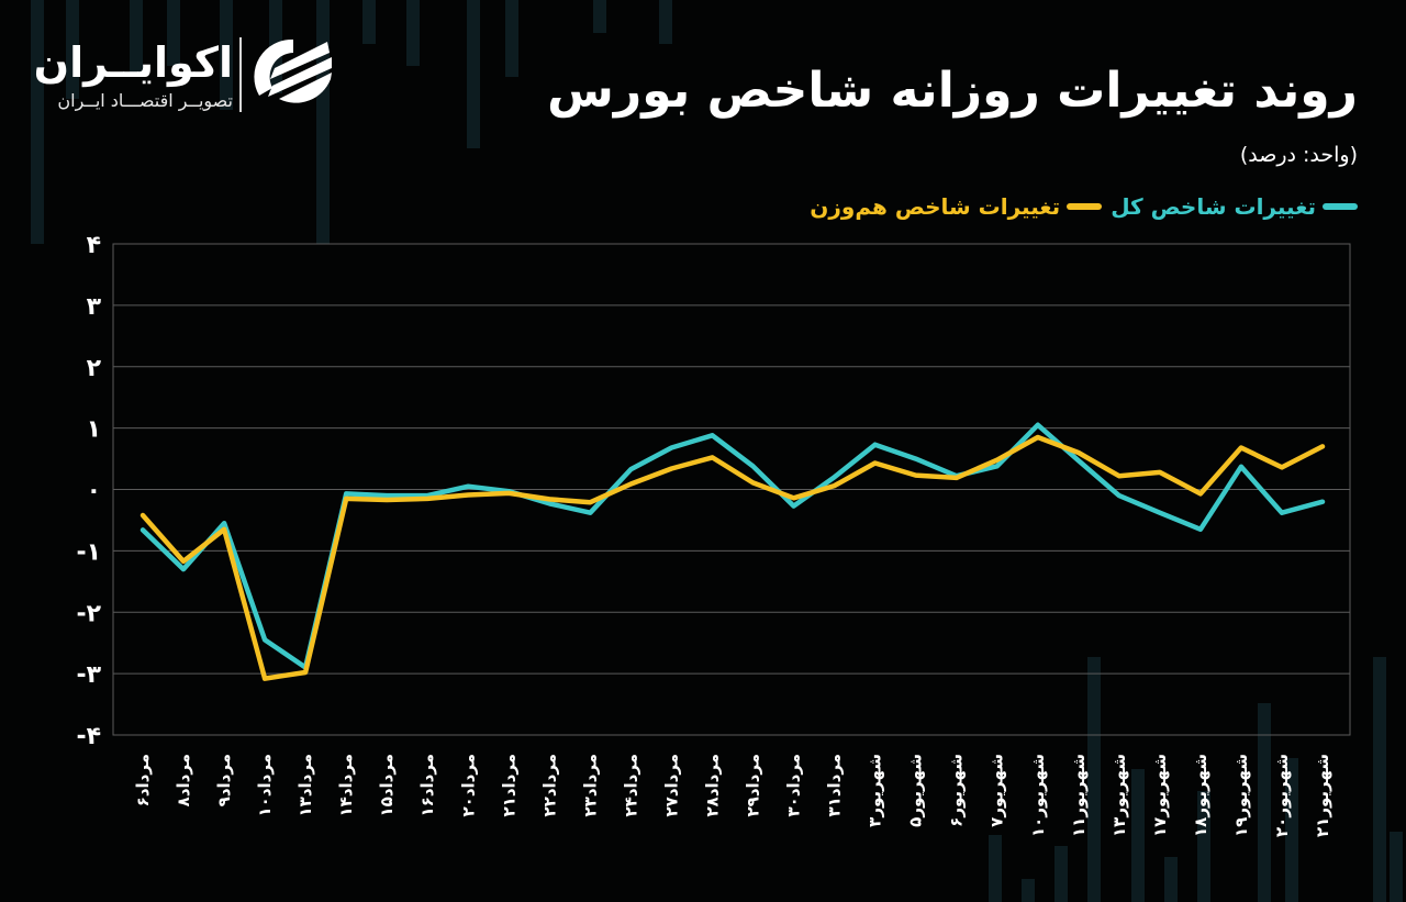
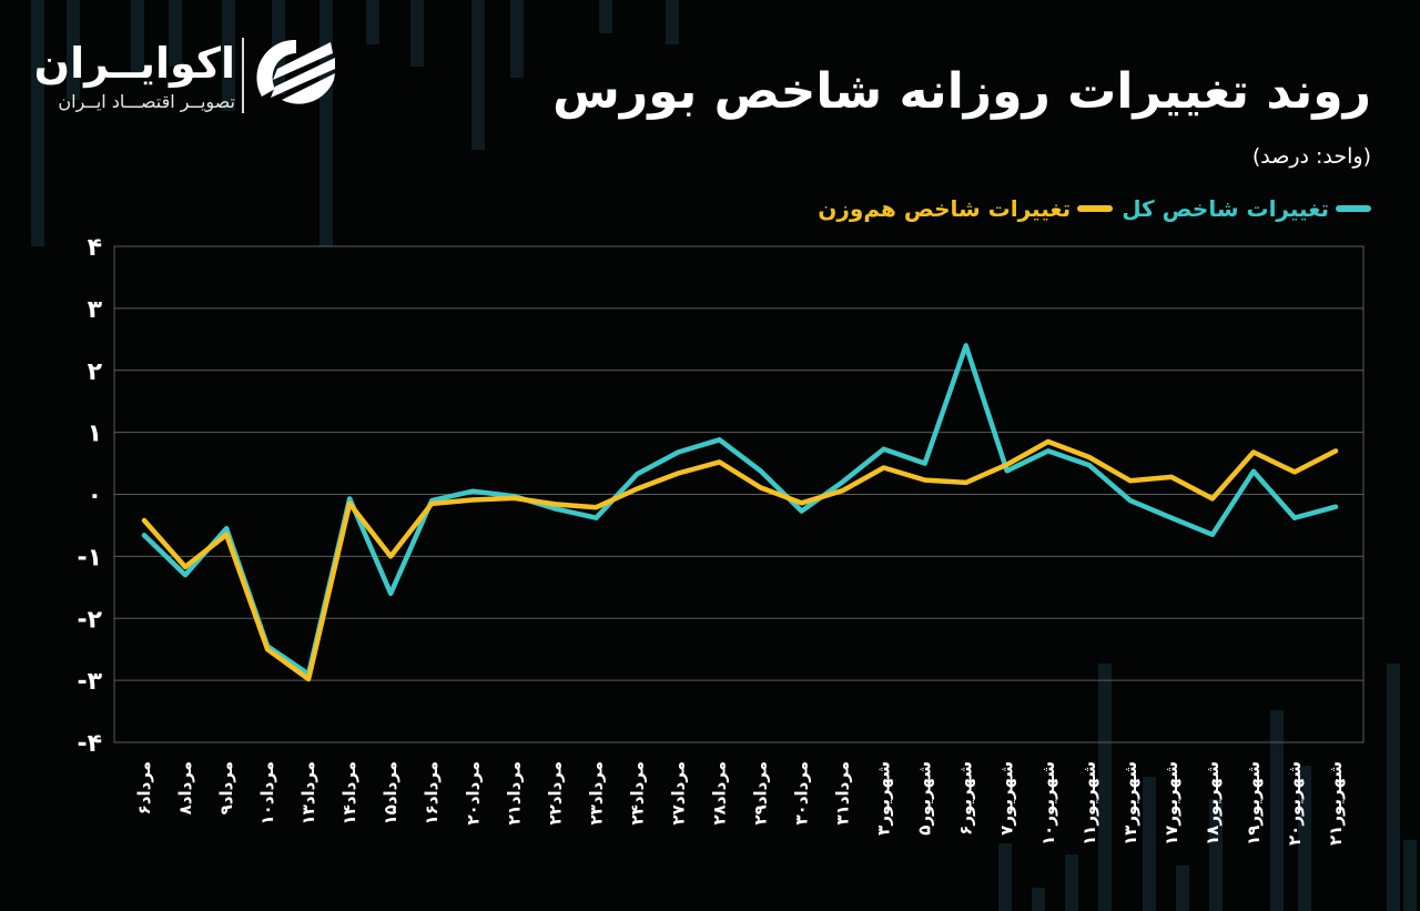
تغییرات شاخص هم‌وزن/مرداد۱۰: -3.1 -> -2.5
تغییرات شاخص کل/مرداد۱۵: -0.1 -> -1.6
تغییرات شاخص هم‌وزن/مرداد۱۵: -0.2 -> -1.0
تغییرات شاخص کل/شهریور۶: 0.2 -> 2.4
تغییرات شاخص کل/شهریور۱۰: 1.1 -> 0.7
